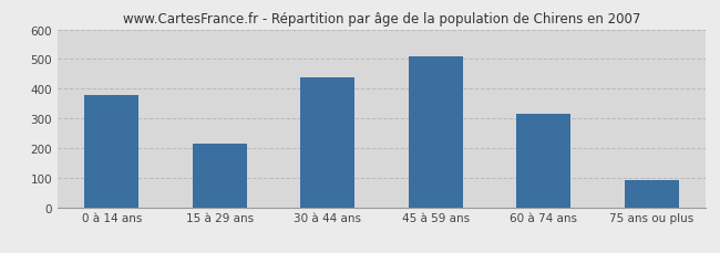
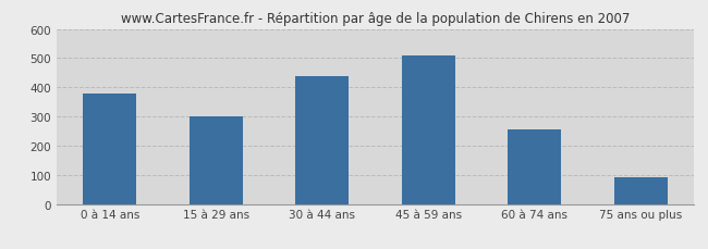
15 à 29 ans: 215 -> 301
60 à 74 ans: 315 -> 255
